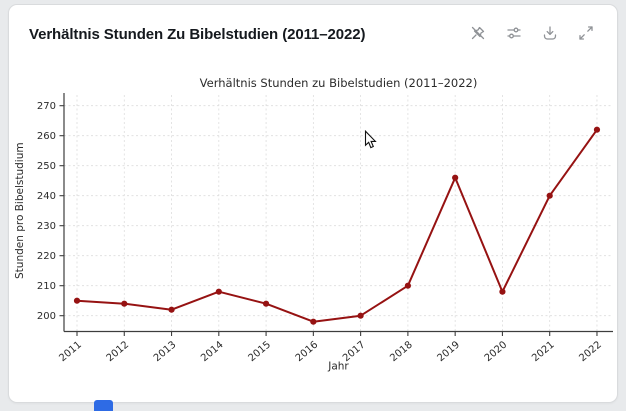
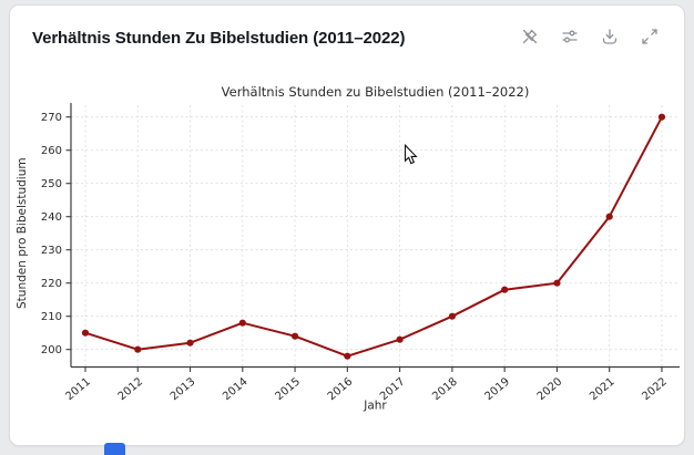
2012: 204 -> 200
2017: 200 -> 203
2019: 246 -> 218
2020: 208 -> 220
2022: 262 -> 270
